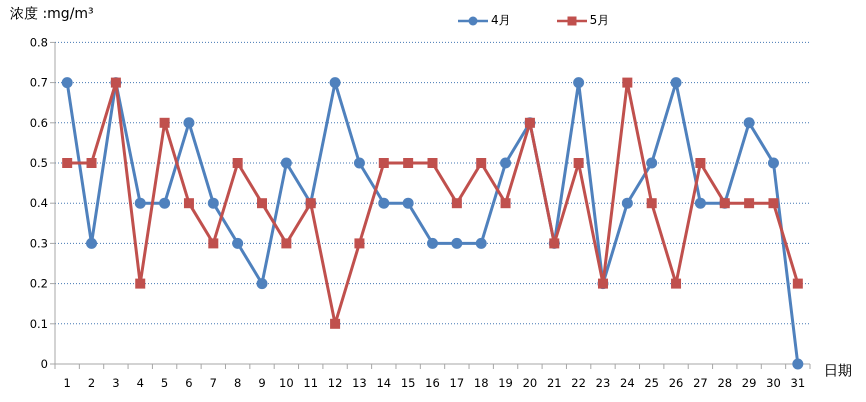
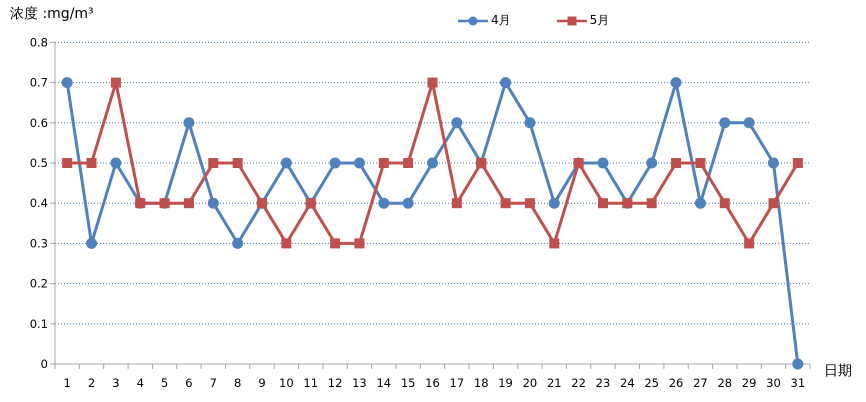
4月/3: 0.7 -> 0.5
5月/4: 0.2 -> 0.4
5月/5: 0.6 -> 0.4
5月/7: 0.3 -> 0.5
4月/9: 0.2 -> 0.4
4月/12: 0.7 -> 0.5
5月/12: 0.1 -> 0.3
4月/16: 0.3 -> 0.5
5月/16: 0.5 -> 0.7
4月/17: 0.3 -> 0.6
4月/18: 0.3 -> 0.5
4月/19: 0.5 -> 0.7
5月/20: 0.6 -> 0.4
4月/21: 0.3 -> 0.4
4月/22: 0.7 -> 0.5
4月/23: 0.2 -> 0.5
5月/23: 0.2 -> 0.4
5月/24: 0.7 -> 0.4
5月/26: 0.2 -> 0.5
4月/28: 0.4 -> 0.6
5月/29: 0.4 -> 0.3
5月/31: 0.2 -> 0.5
